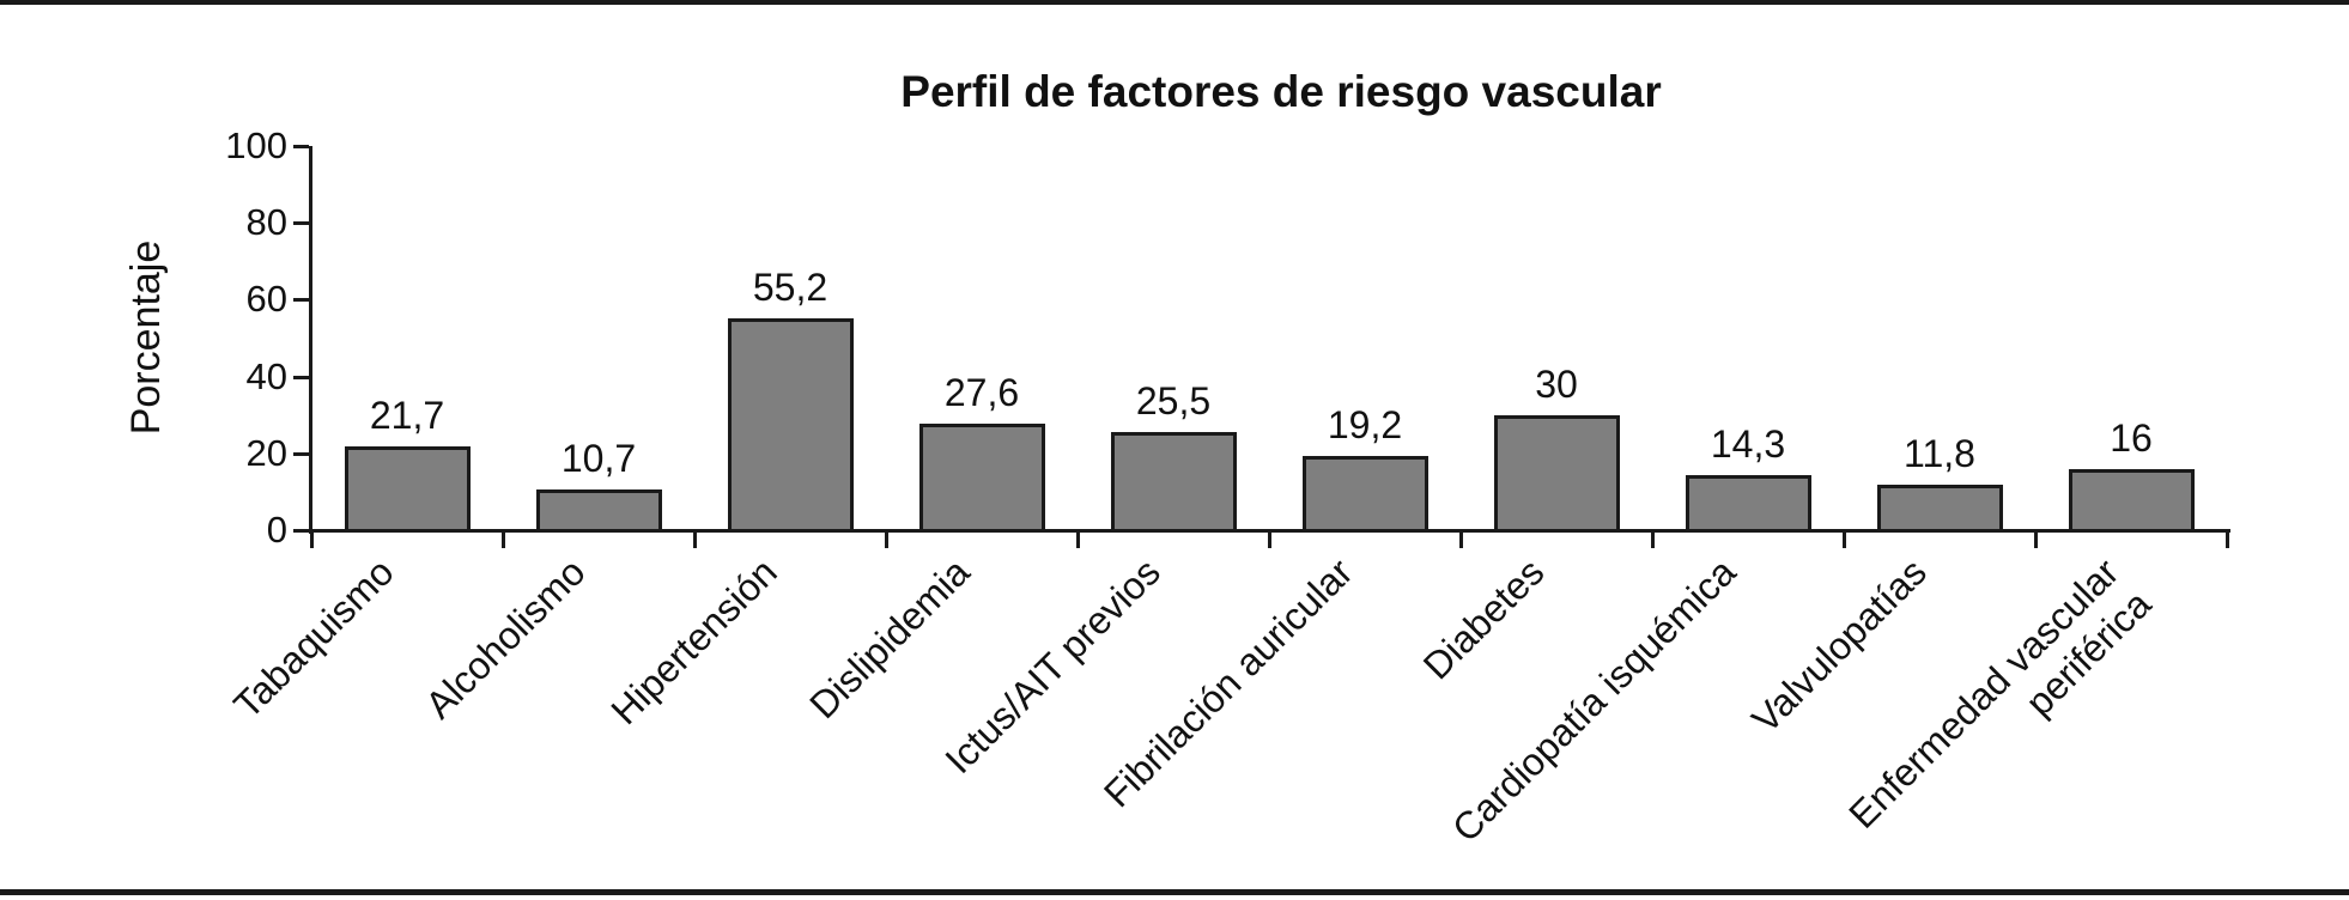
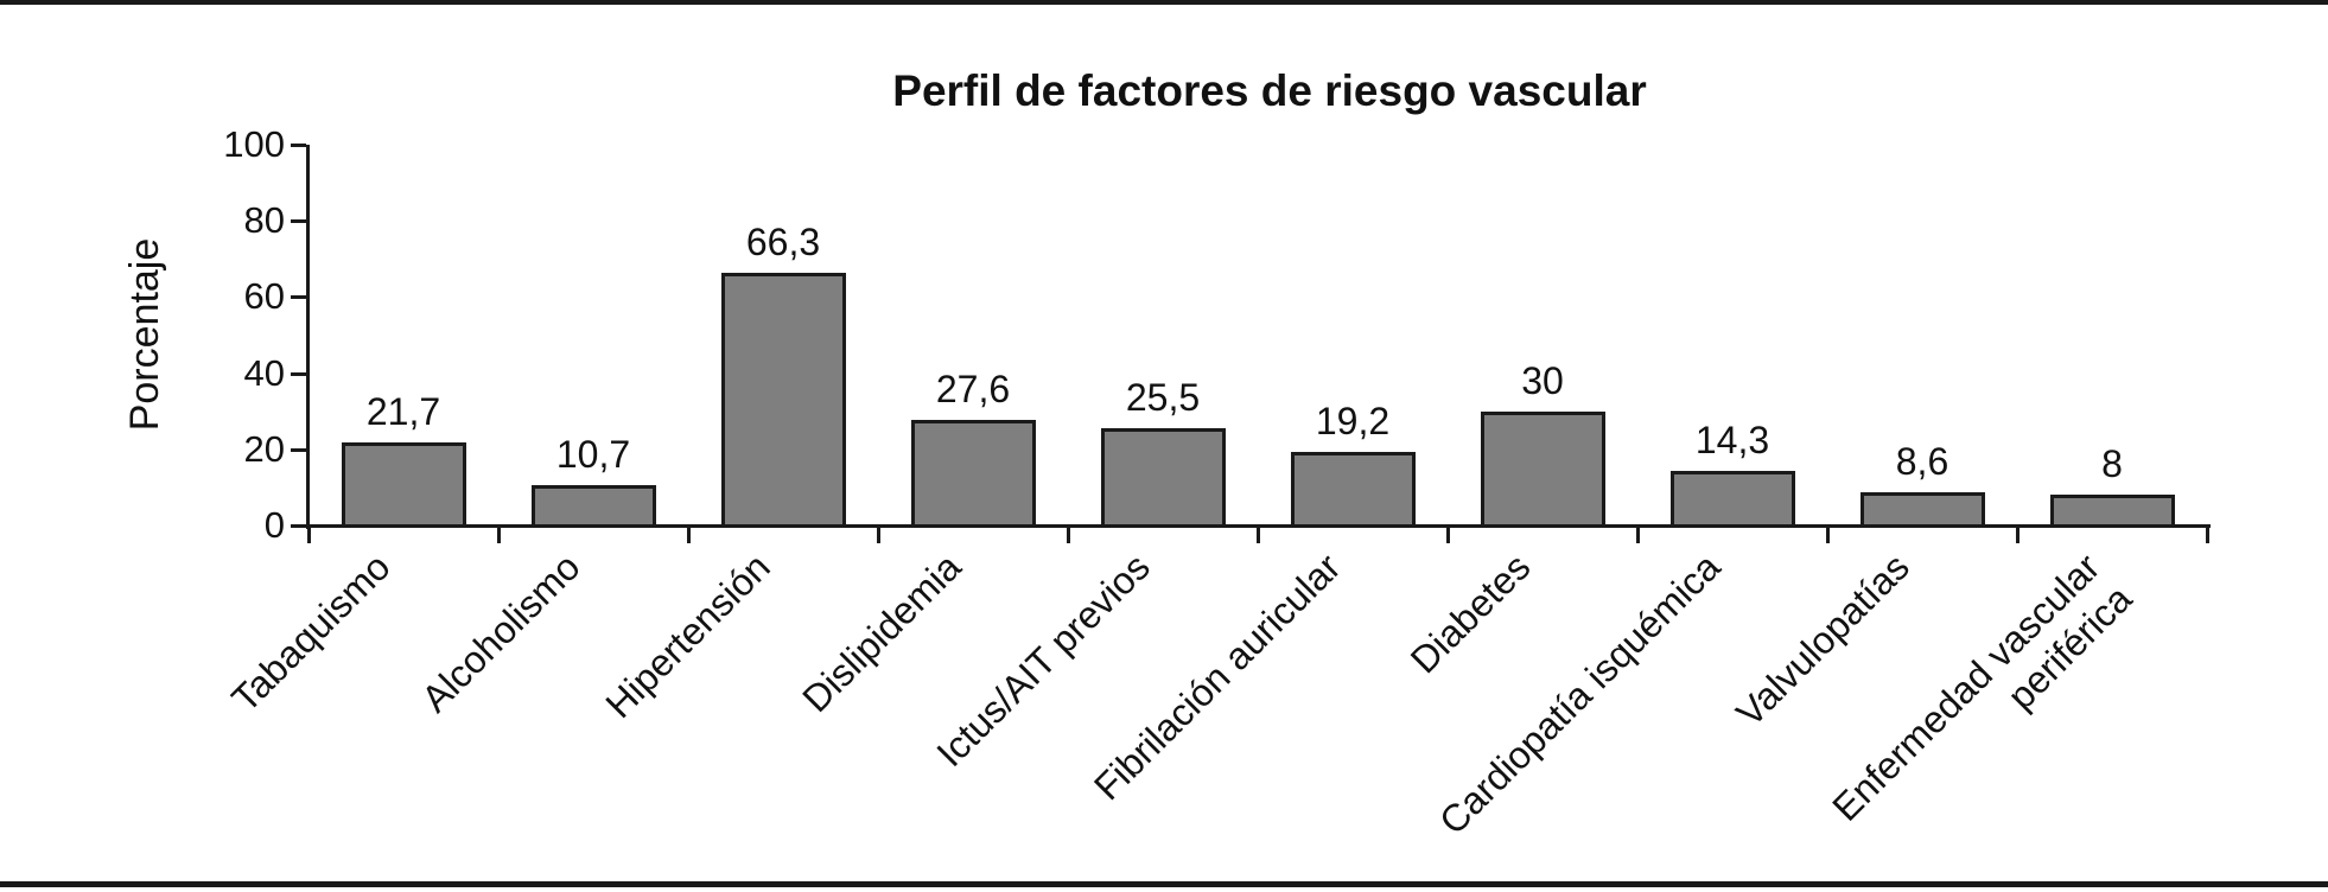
Hipertensión: 55,2 -> 66,3
Valvulopatías: 11,8 -> 8,6
Enfermedad vascular periférica: 16 -> 8
